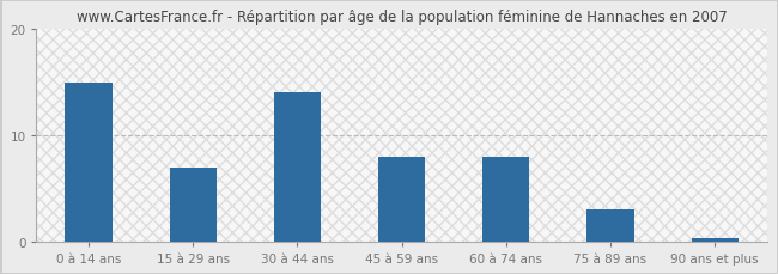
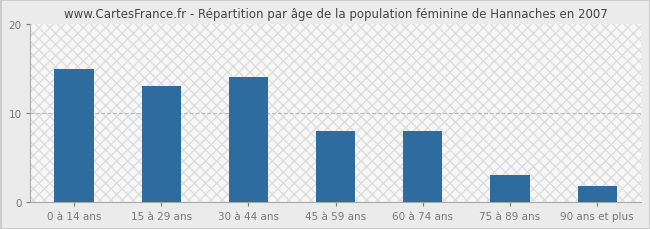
15 à 29 ans: 7.0 -> 13.0
90 ans et plus: 0.3 -> 1.8
